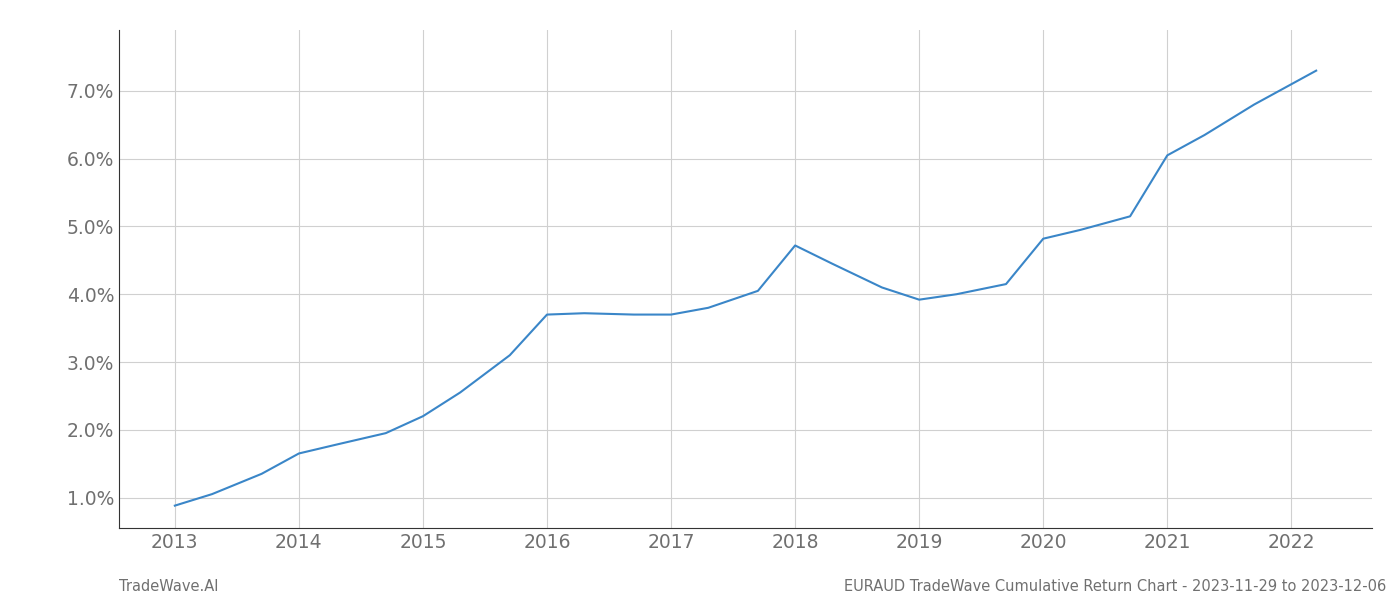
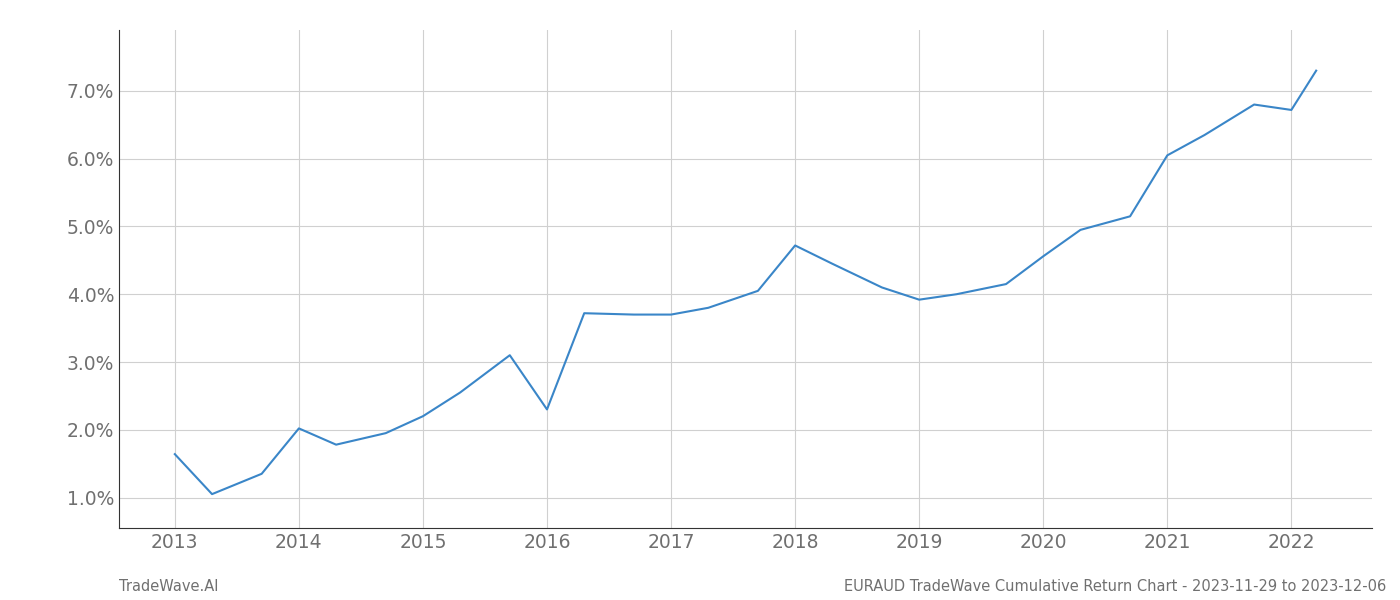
2013: 0.88% -> 1.64%
2014: 1.65% -> 2.02%
2016: 3.70% -> 2.30%
2020: 4.82% -> 4.56%
2022: 7.10% -> 6.72%
